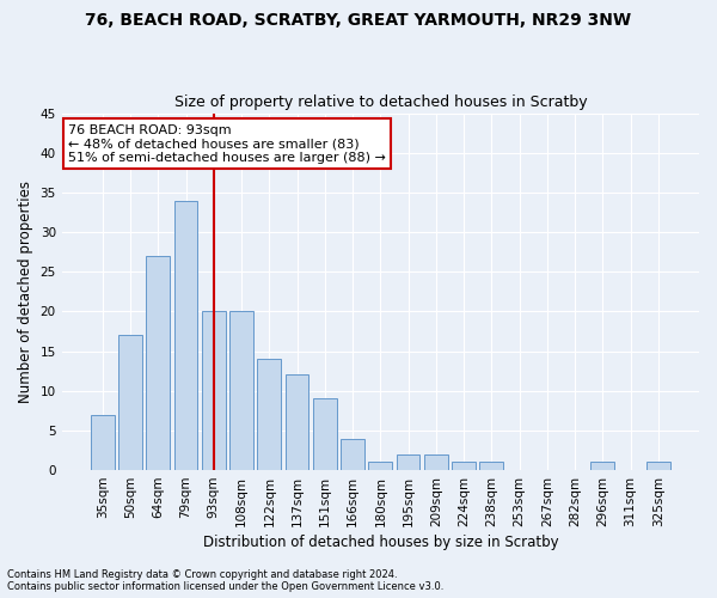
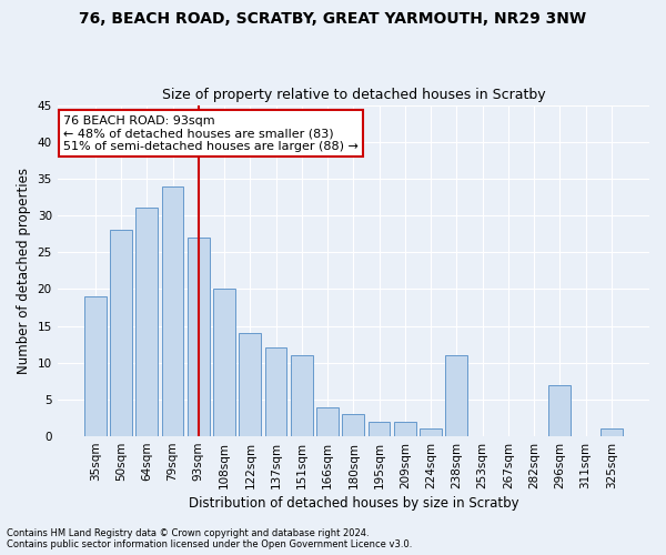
35sqm: 7 -> 19
50sqm: 17 -> 28
64sqm: 27 -> 31
93sqm: 20 -> 27
151sqm: 9 -> 11
180sqm: 1 -> 3
238sqm: 1 -> 11
296sqm: 1 -> 7
